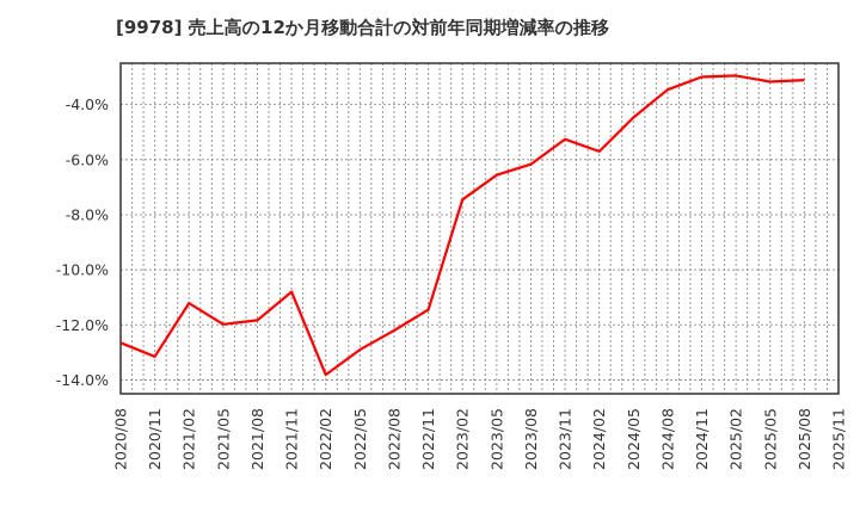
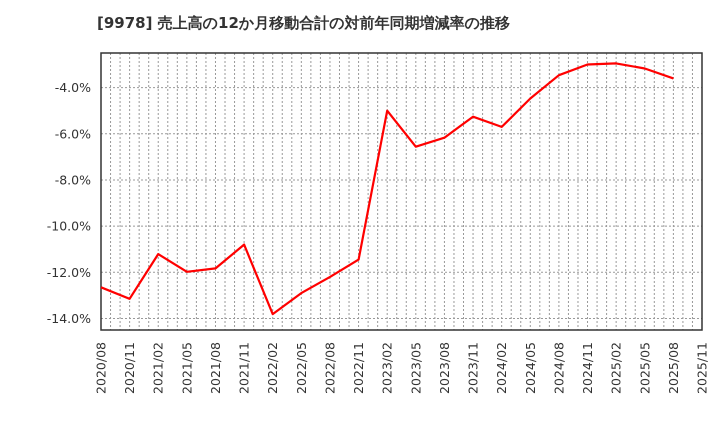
2023/02: -7.5% -> -5.0%
2025/08: -3.1% -> -3.6%
